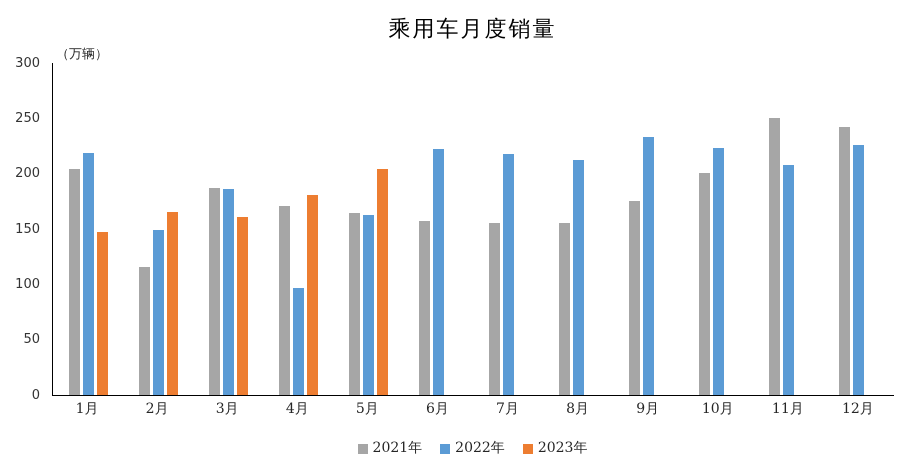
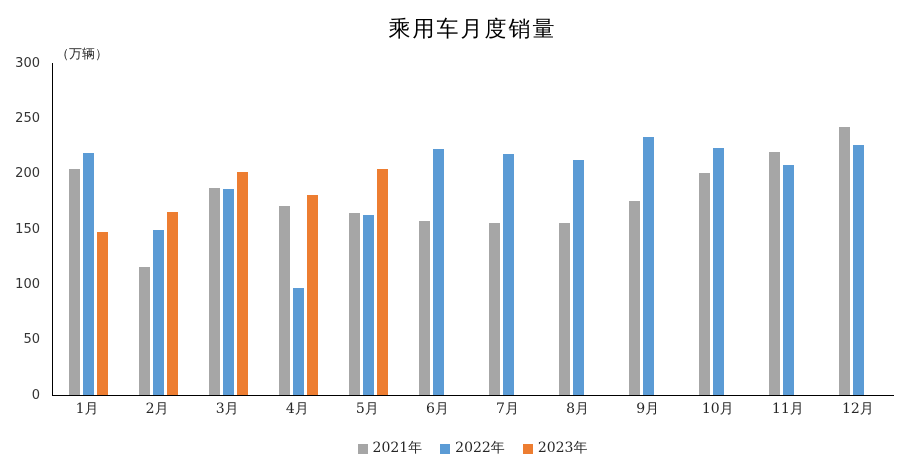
2023年/3月: 161 -> 202
2021年/11月: 250 -> 219
